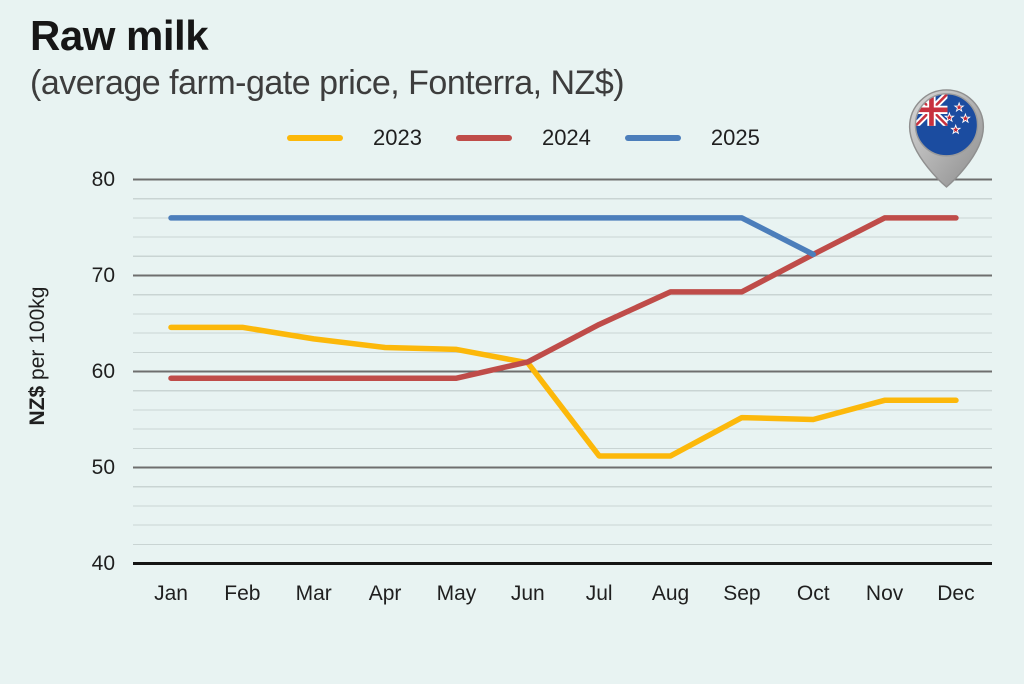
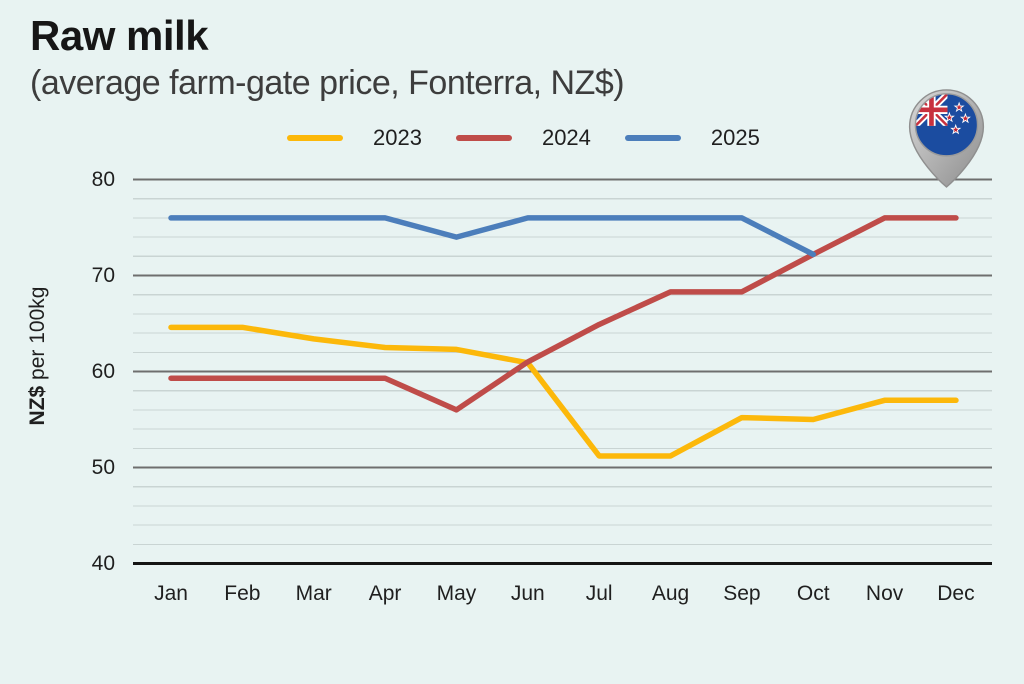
2024/May: 59 -> 56
2025/May: 76 -> 74
